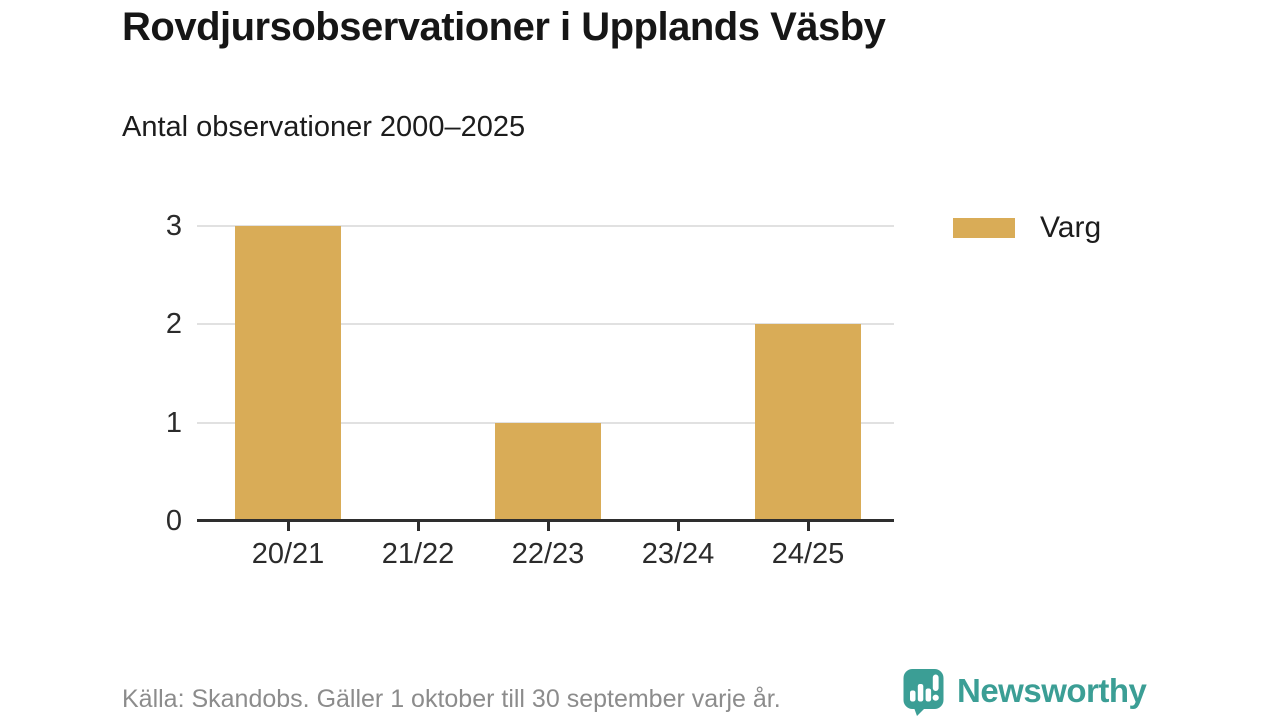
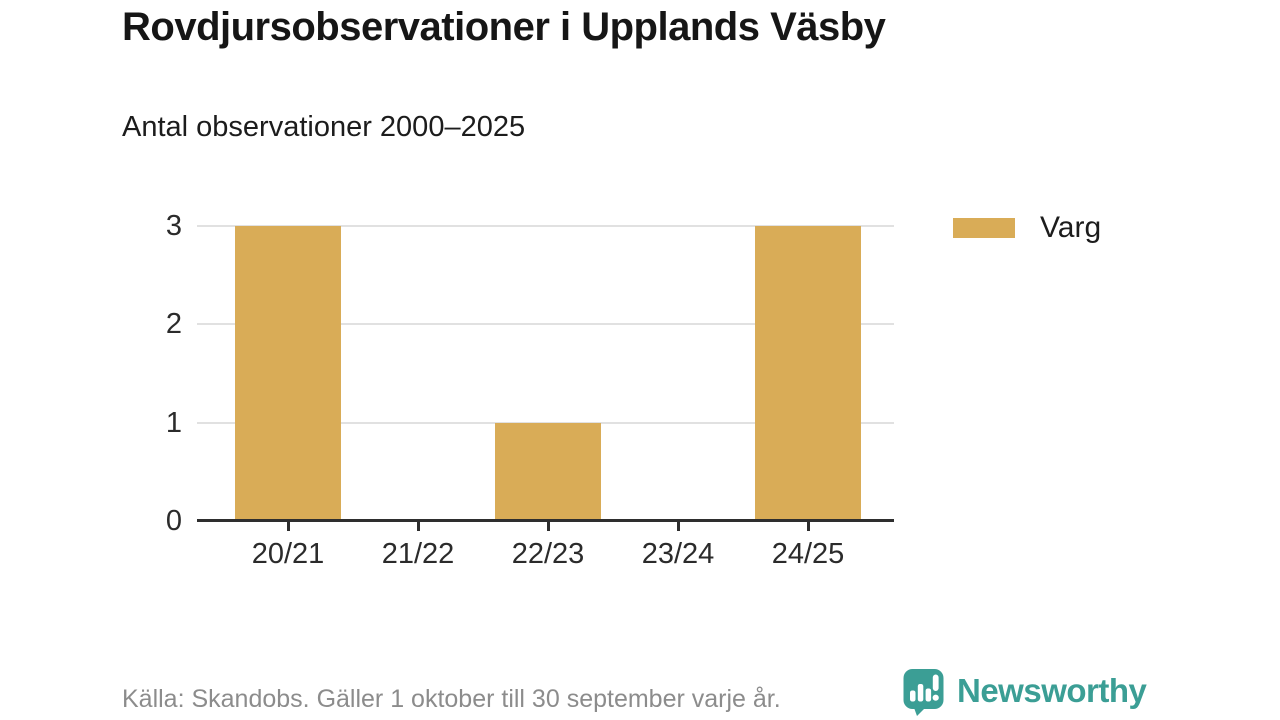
24/25: 2 -> 3
